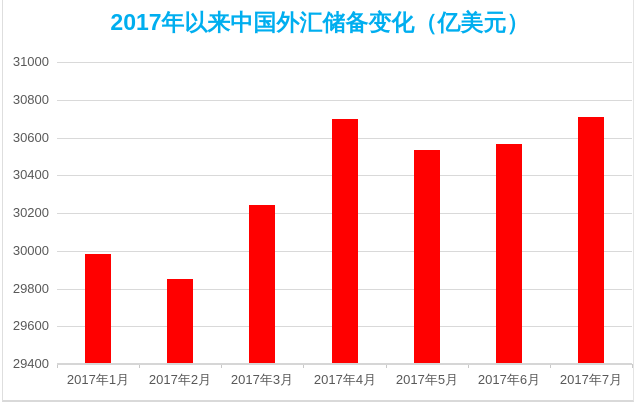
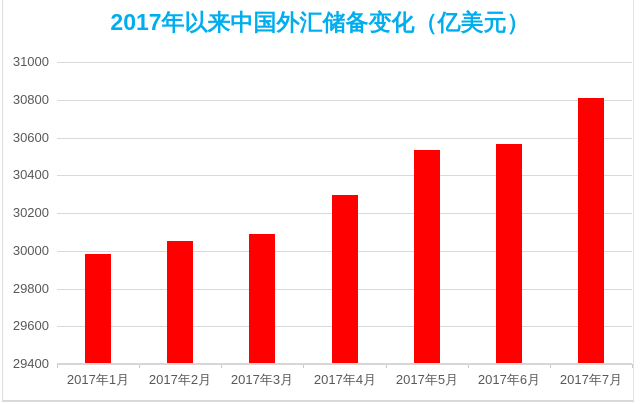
2017年2月: 29850 -> 30050
2017年3月: 30240 -> 30090
2017年4月: 30700 -> 30300
2017年7月: 30710 -> 30810
